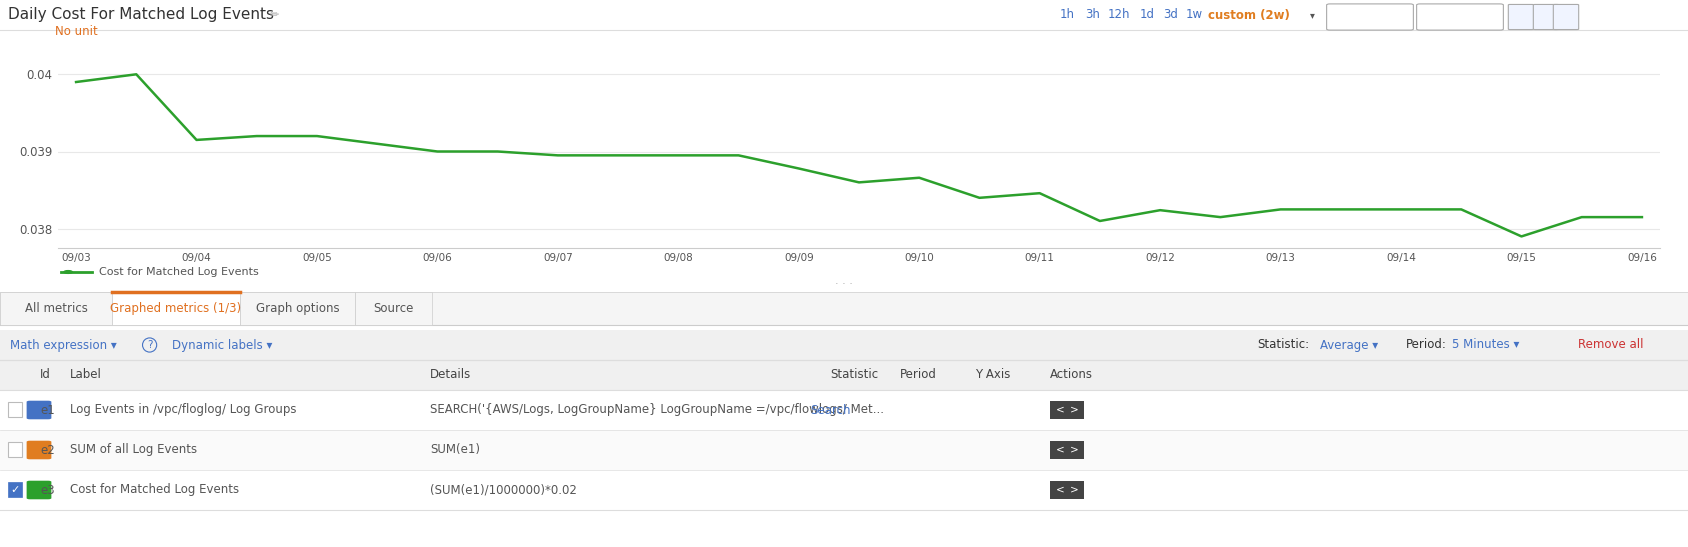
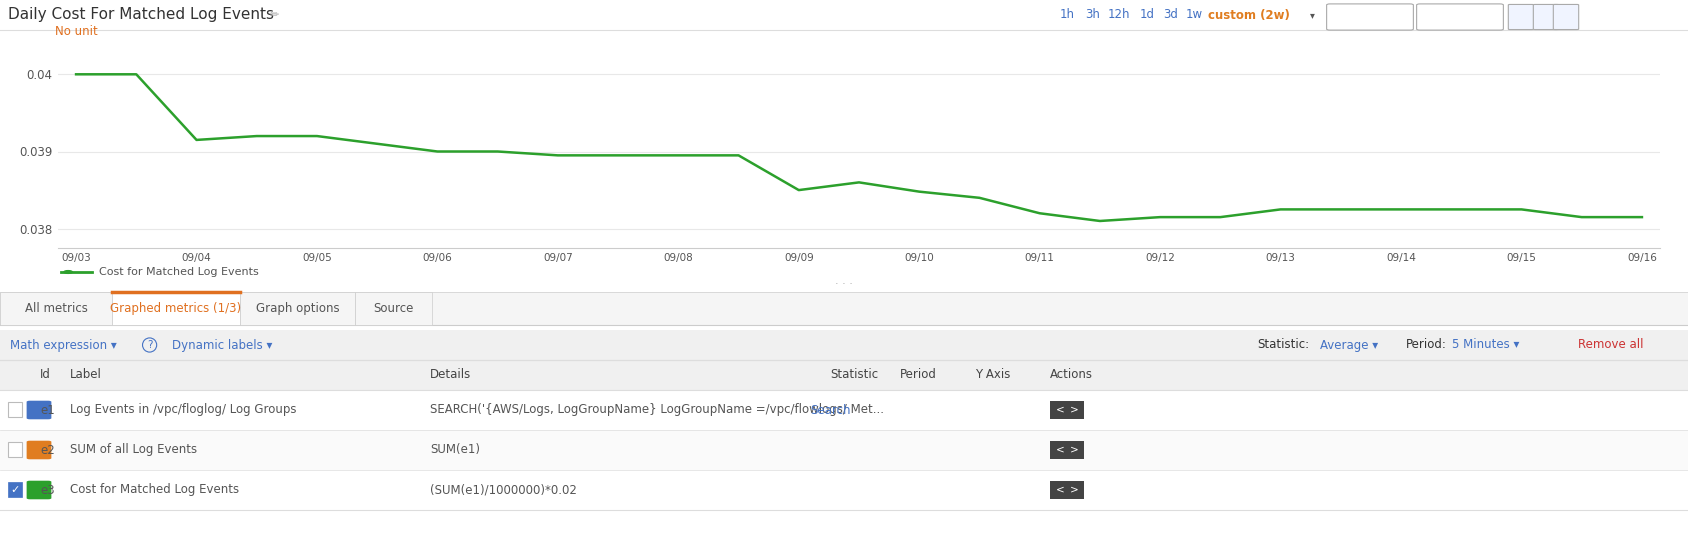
09/03: 0.03990 -> 0.04000
09/09: 0.03878 -> 0.03850
09/10: 0.03866 -> 0.03848
09/11: 0.03846 -> 0.03820
09/12: 0.03824 -> 0.03815
09/15: 0.03790 -> 0.03825
